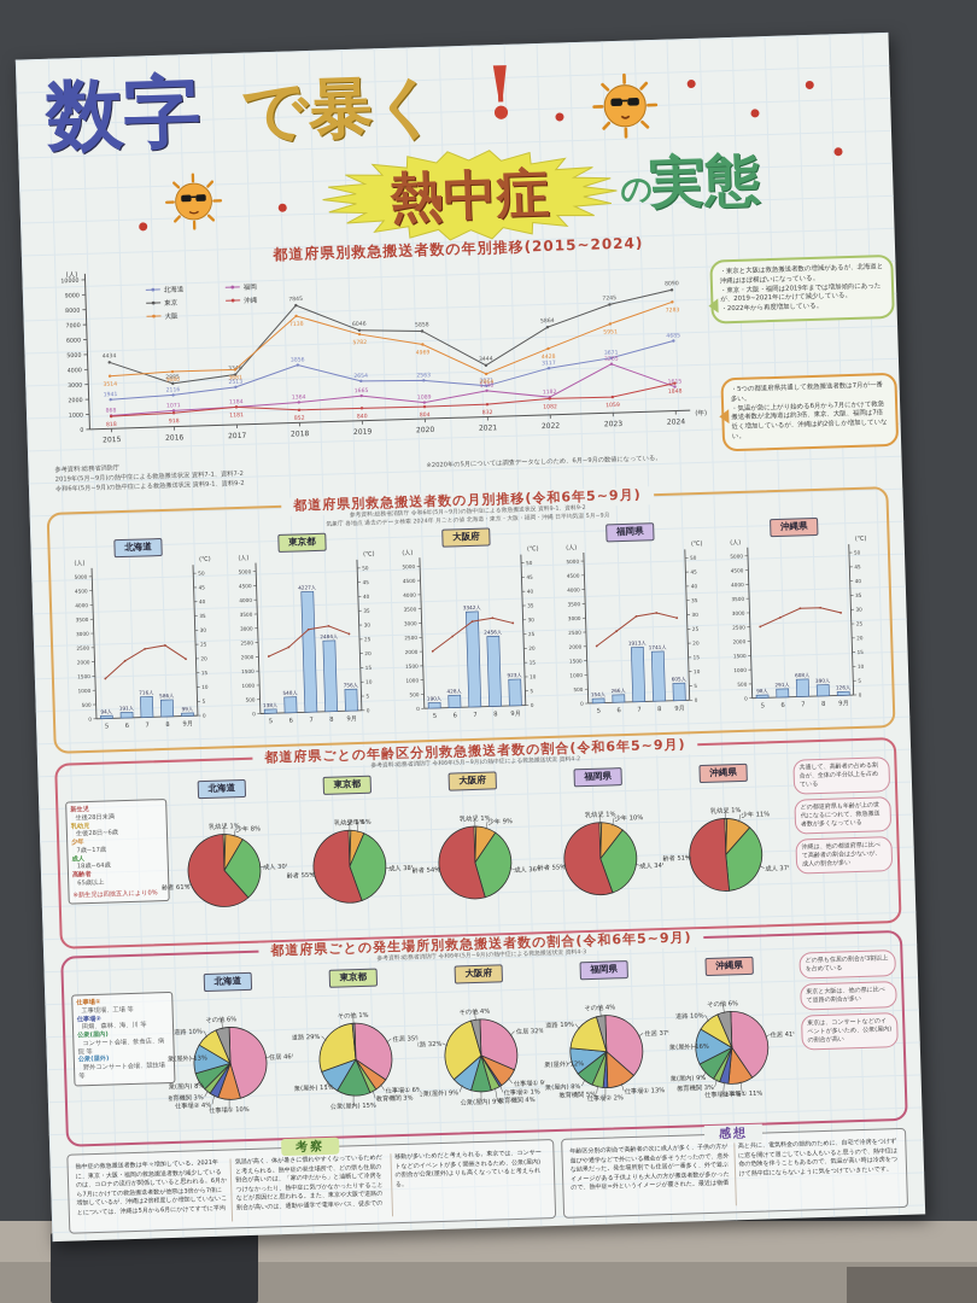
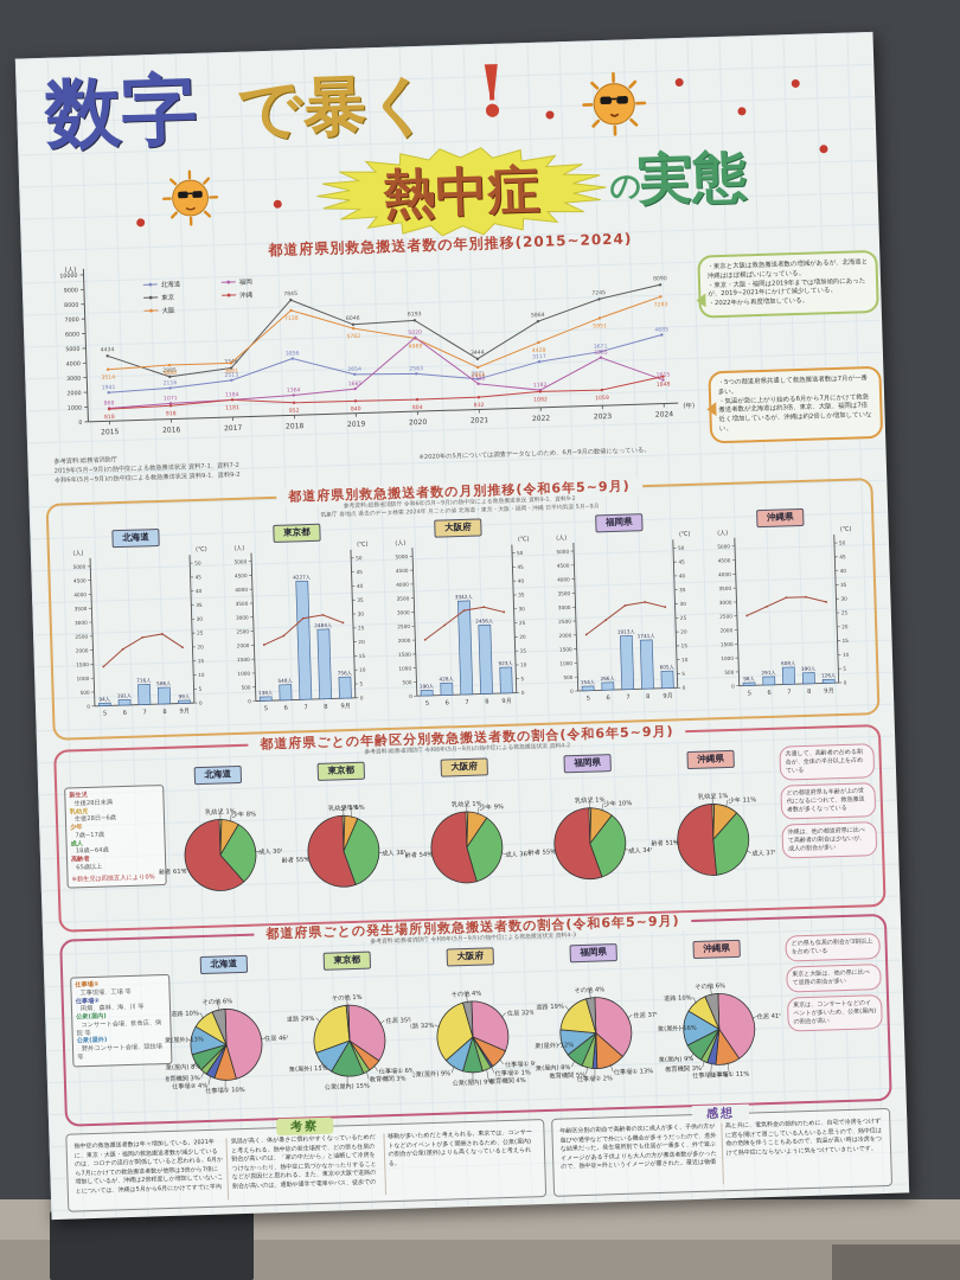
都道府県別救急搬送者数の年別推移(2015~2024)/東京/2020: 5858 -> 6193
都道府県別救急搬送者数の年別推移(2015~2024)/福岡/2020: 1089 -> 5020
